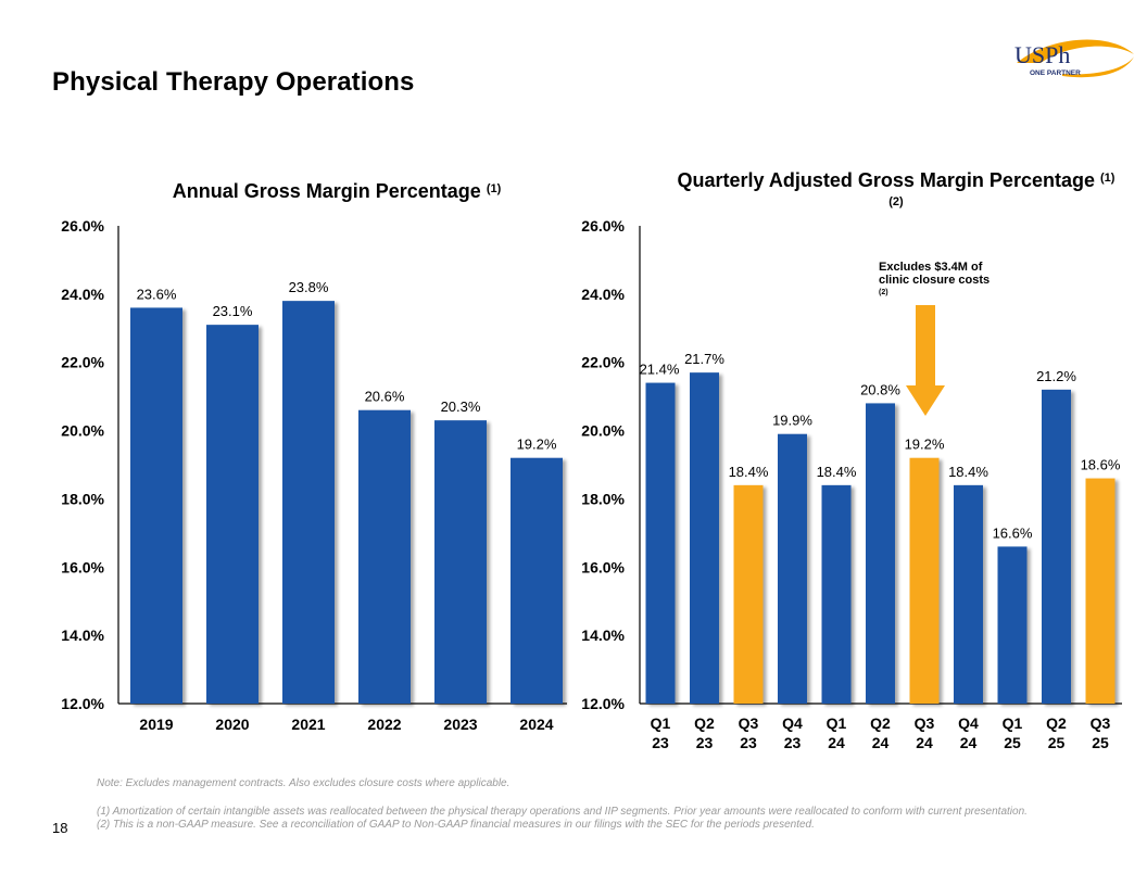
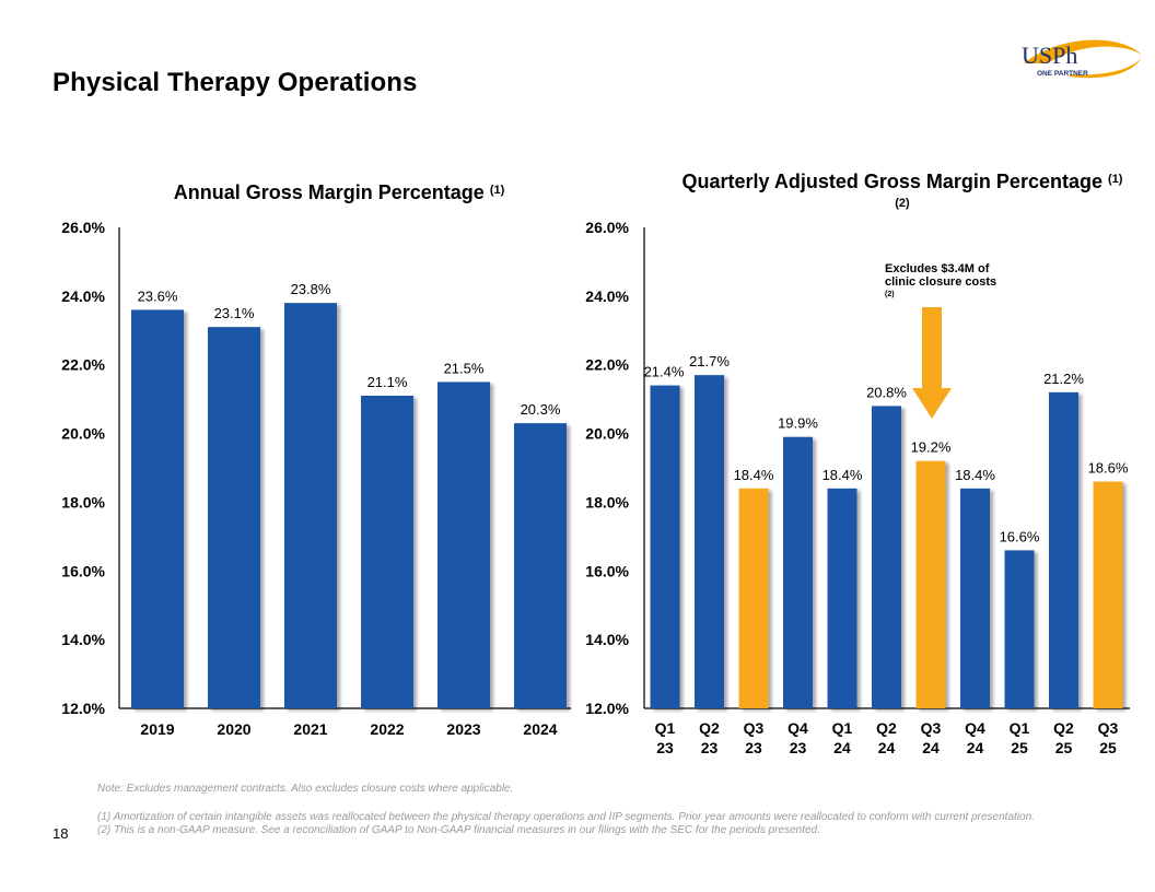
Annual Gross Margin Percentage/2022: 20.6% -> 21.1%
Annual Gross Margin Percentage/2023: 20.3% -> 21.5%
Annual Gross Margin Percentage/2024: 19.2% -> 20.3%
